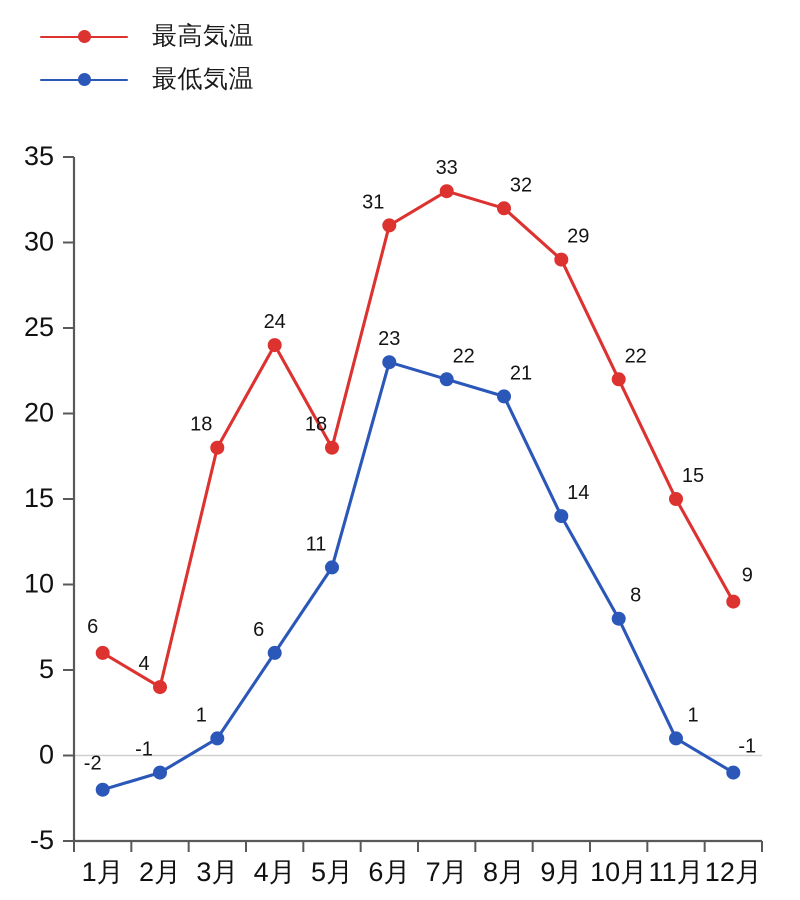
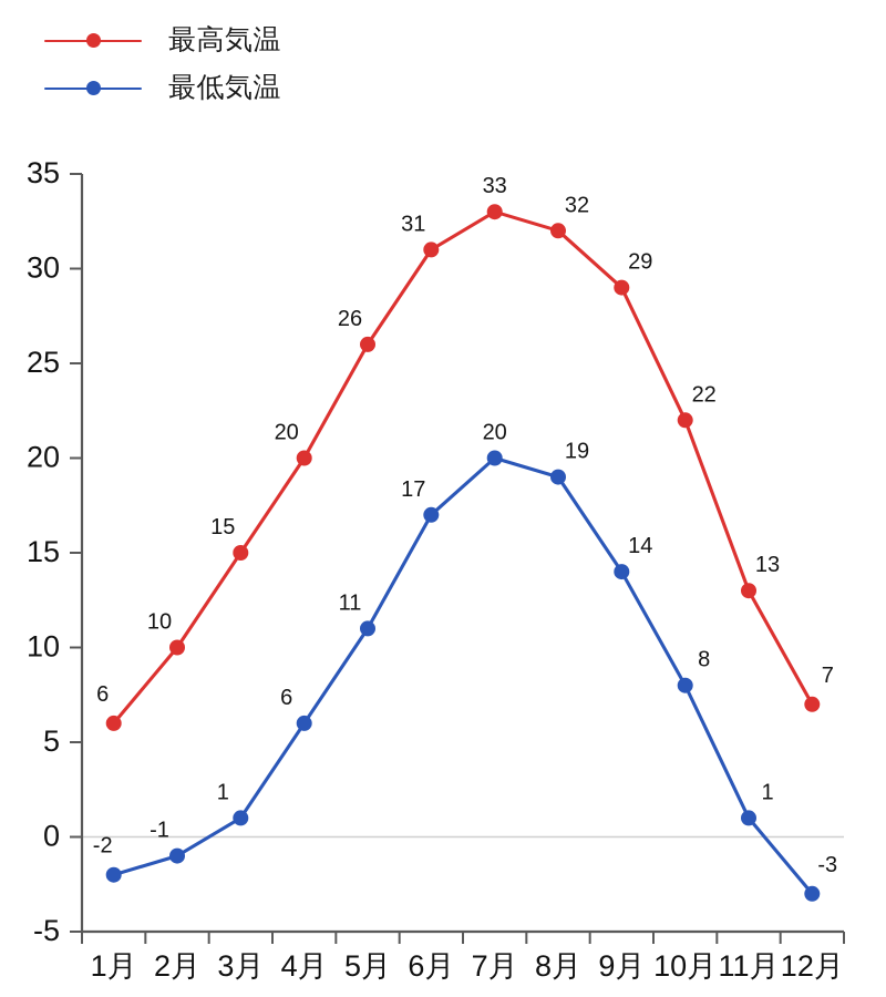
最高気温/2月: 4 -> 10
最高気温/3月: 18 -> 15
最高気温/4月: 24 -> 20
最高気温/5月: 18 -> 26
最低気温/6月: 23 -> 17
最低気温/7月: 22 -> 20
最低気温/8月: 21 -> 19
最高気温/11月: 15 -> 13
最高気温/12月: 9 -> 7
最低気温/12月: -1 -> -3
